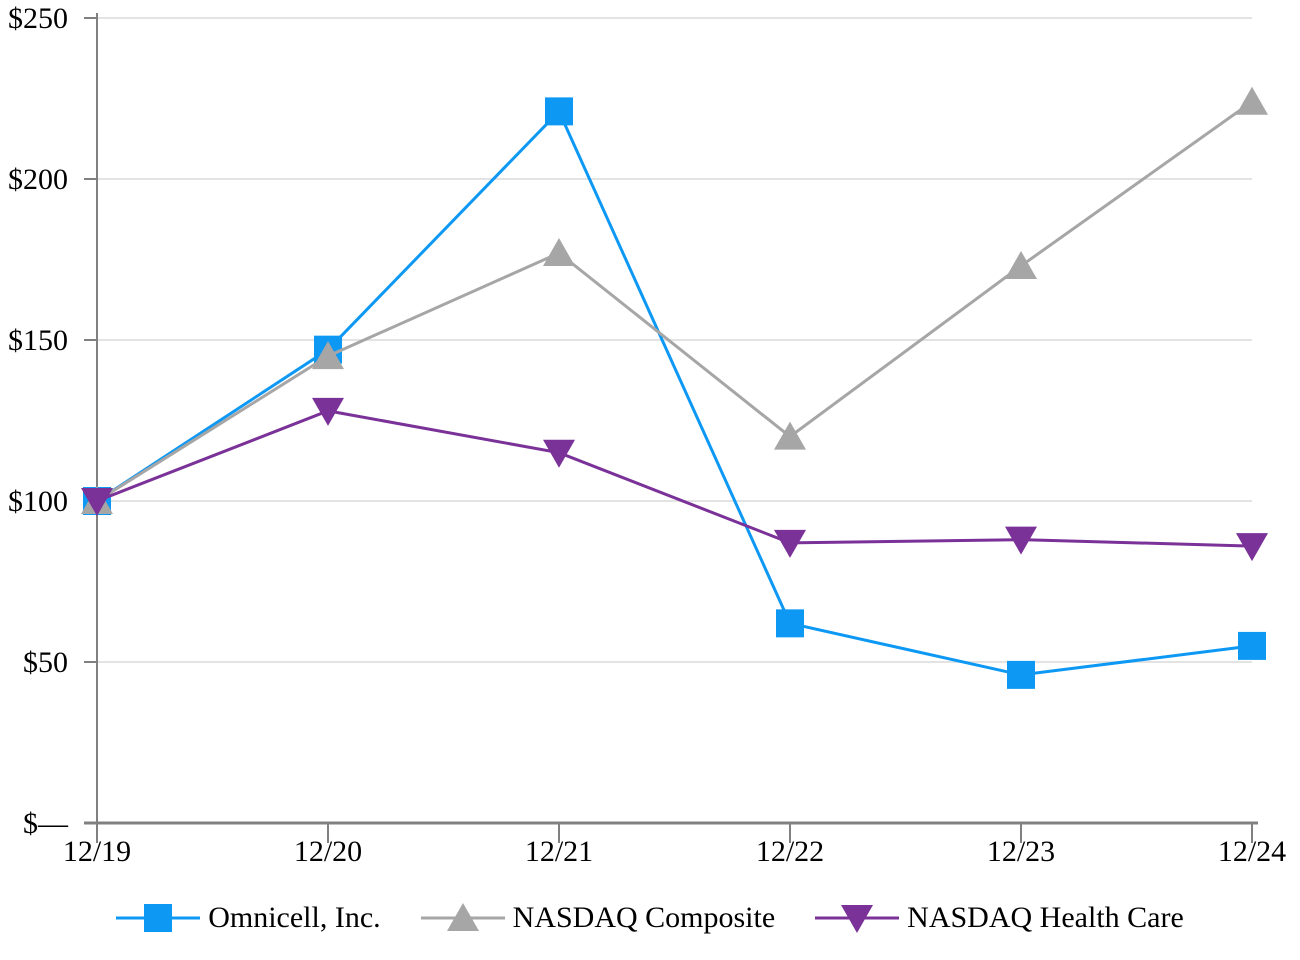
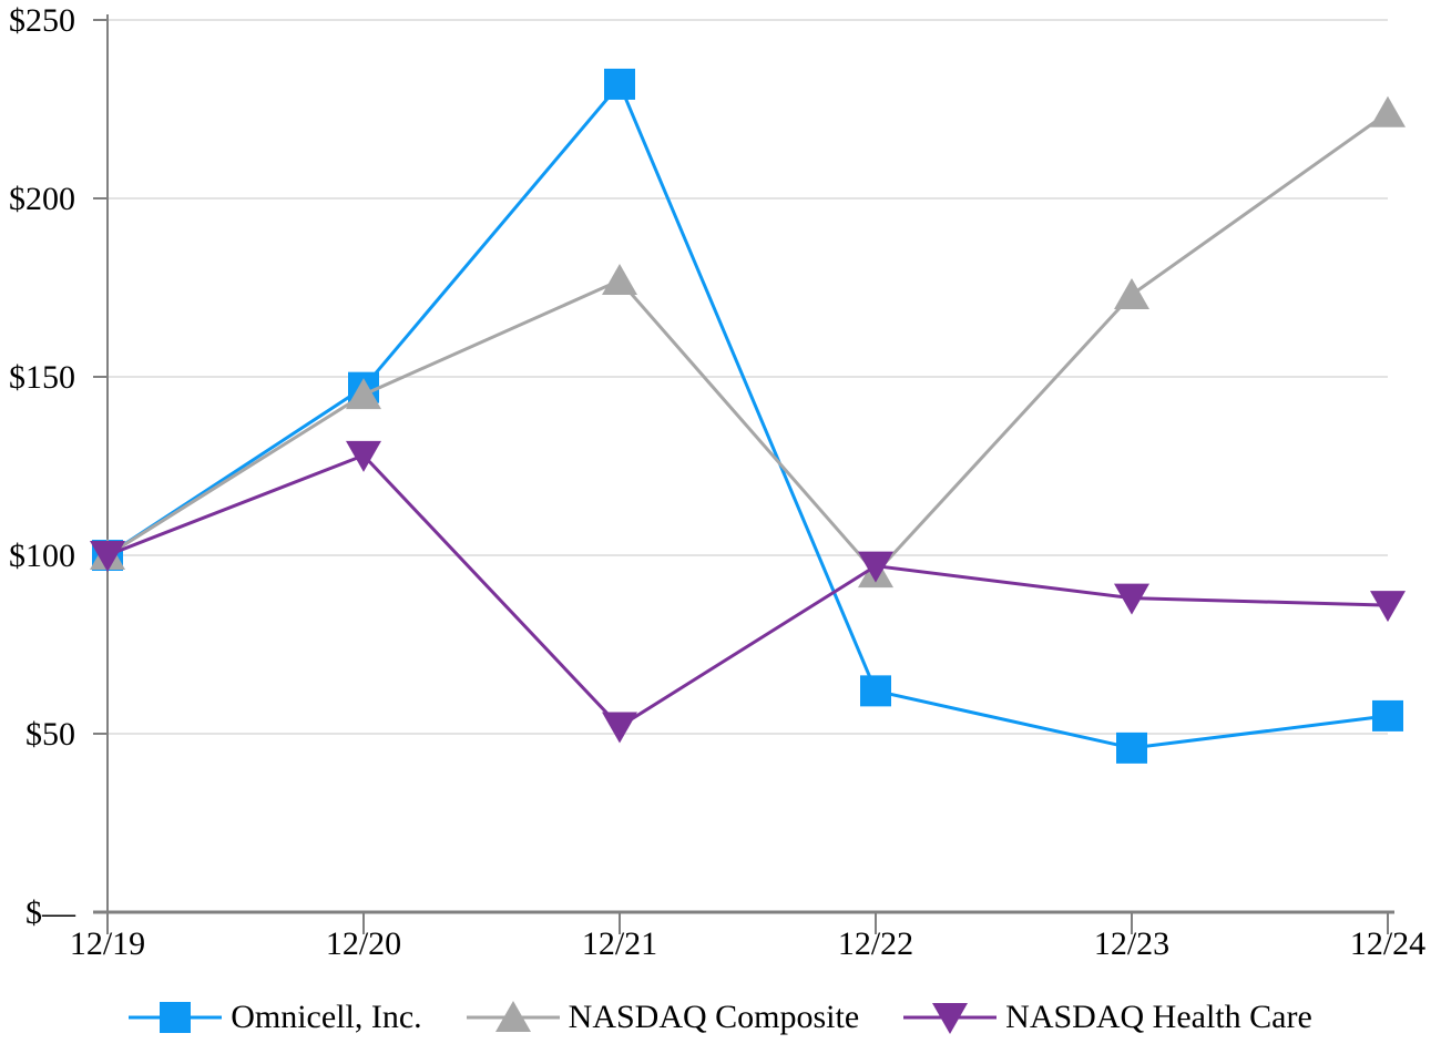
Omnicell, Inc./12/21: $221 -> $232
NASDAQ Health Care/12/21: $115 -> $52
NASDAQ Composite/12/22: $120 -> $95
NASDAQ Health Care/12/22: $87 -> $97
